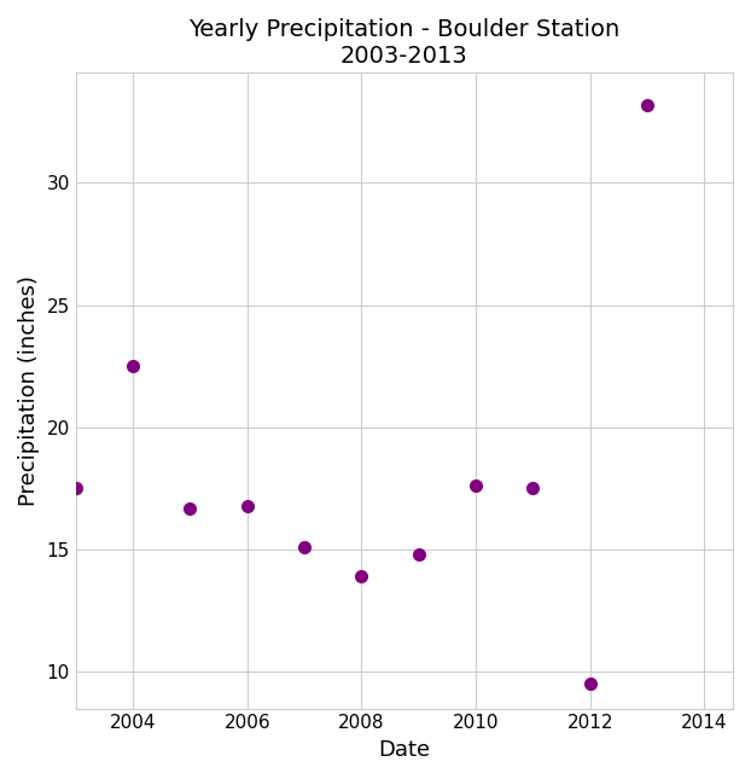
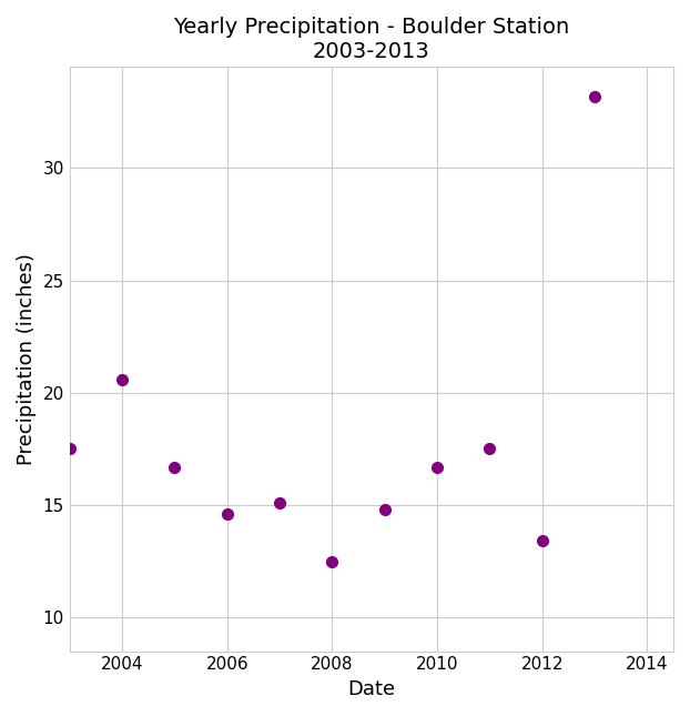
2004: 22.5 -> 20.6
2006: 16.8 -> 14.6
2008: 13.9 -> 12.5
2010: 17.6 -> 16.7
2012: 9.5 -> 13.4
